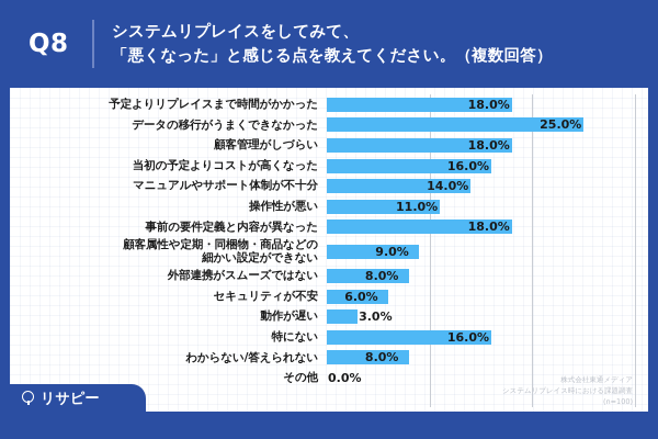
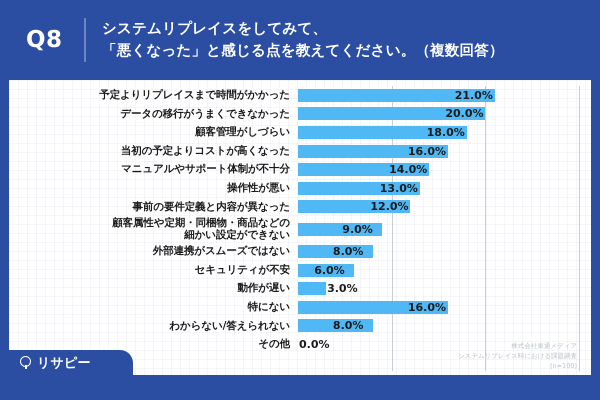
予定よりリプレイスまで時間がかかった: 18.0% -> 21.0%
データの移行がうまくできなかった: 25.0% -> 20.0%
操作性が悪い: 11.0% -> 13.0%
事前の要件定義と内容が異なった: 18.0% -> 12.0%
